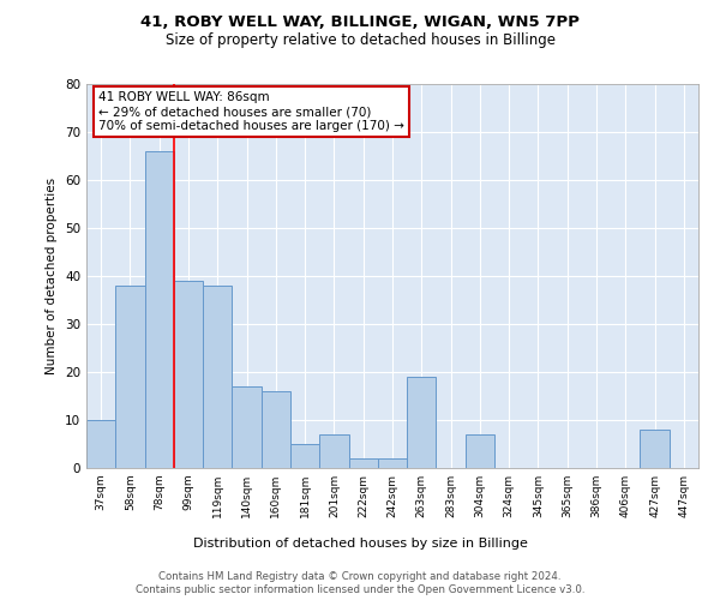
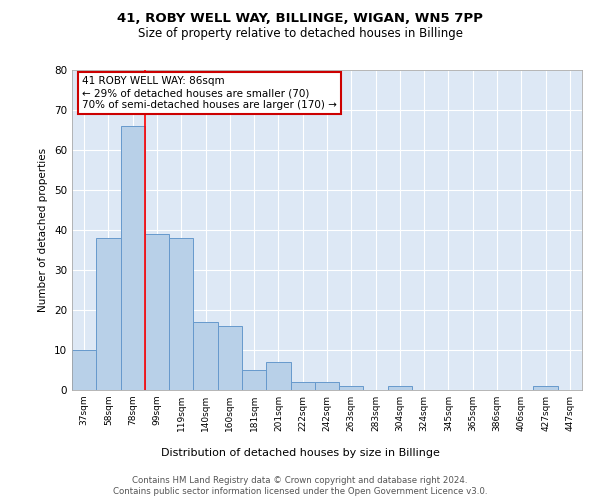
263sqm: 19 -> 1
304sqm: 7 -> 1
427sqm: 8 -> 1
